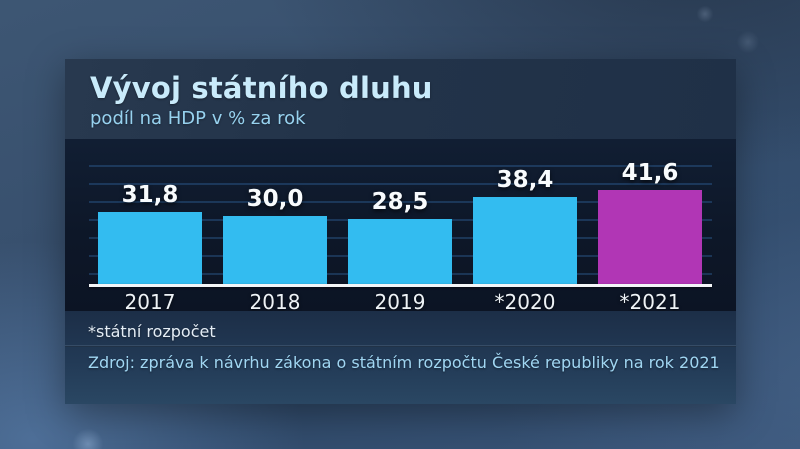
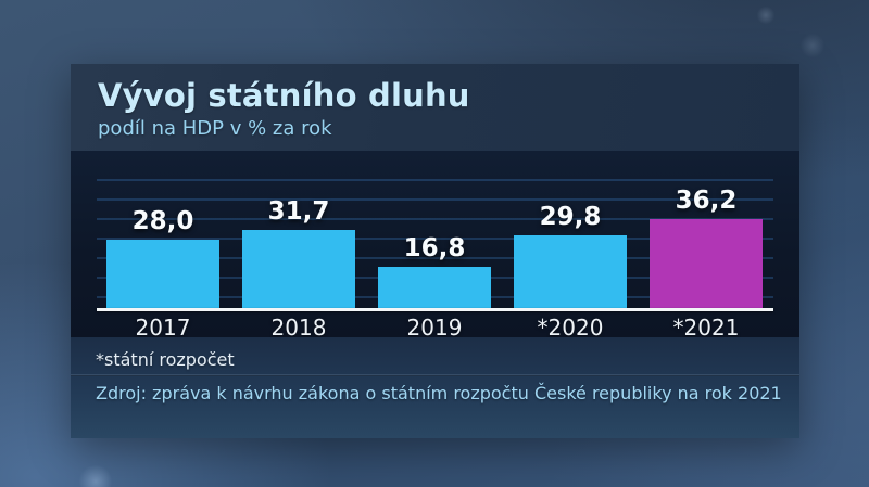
2017: 31,8 -> 28,0
2018: 30,0 -> 31,7
2019: 28,5 -> 16,8
*2020: 38,4 -> 29,8
*2021: 41,6 -> 36,2
